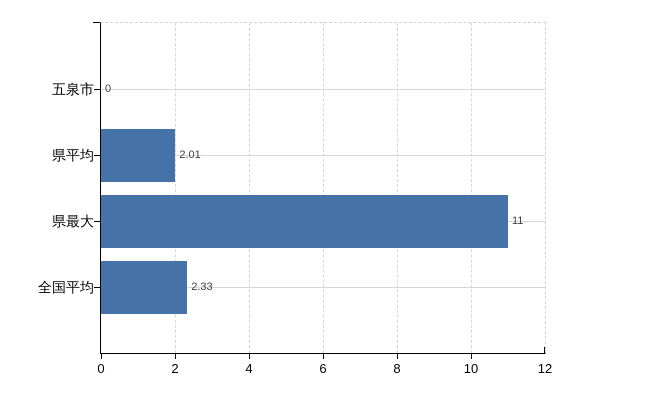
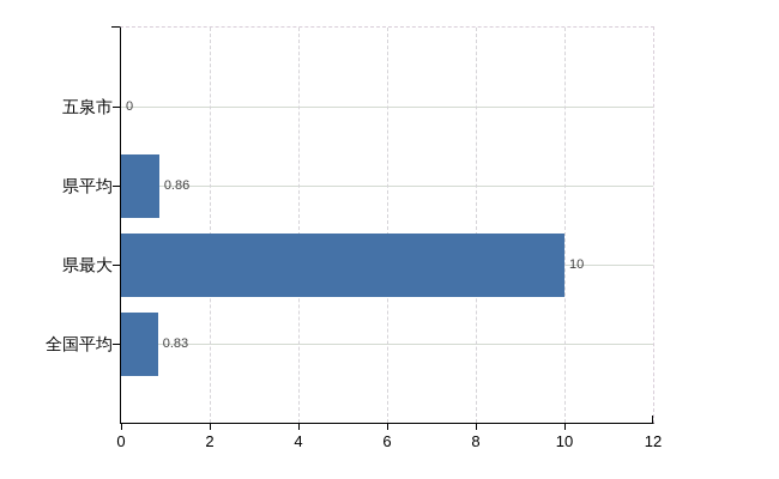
県平均: 2.01 -> 0.86
県最大: 11 -> 10
全国平均: 2.33 -> 0.83
